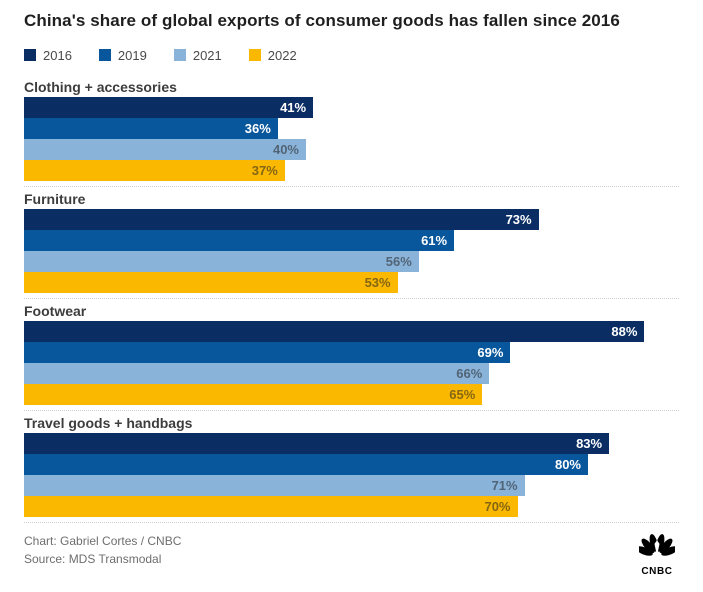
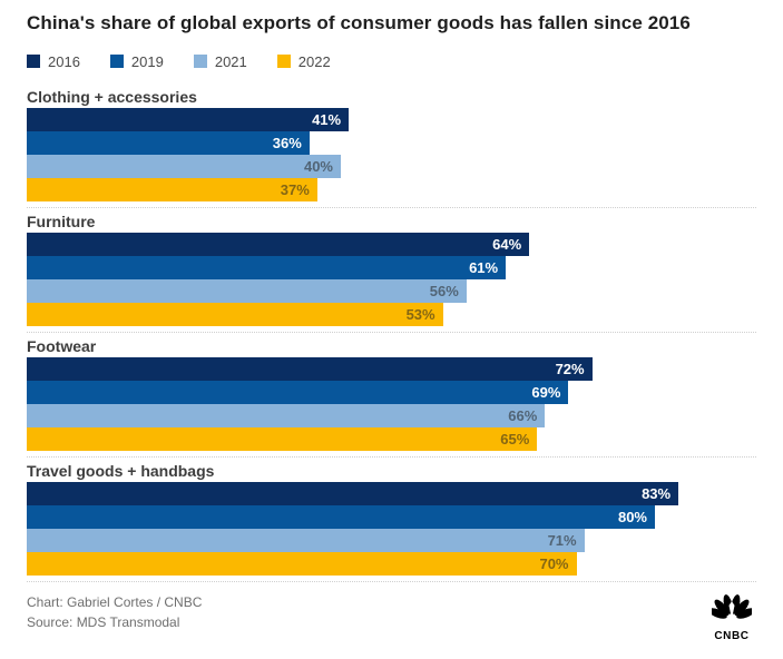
2016/Furniture: 73% -> 64%
2016/Footwear: 88% -> 72%
